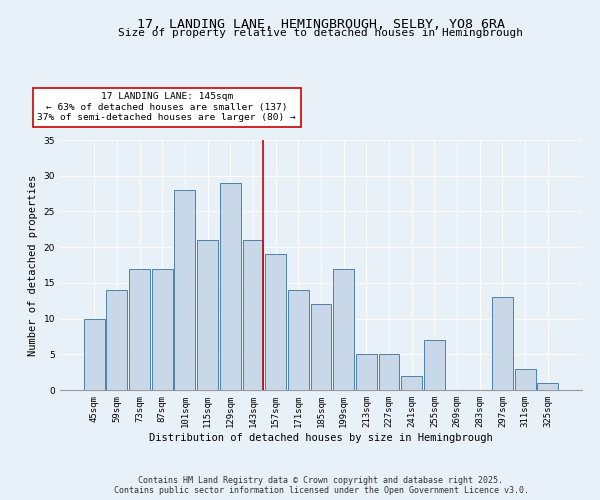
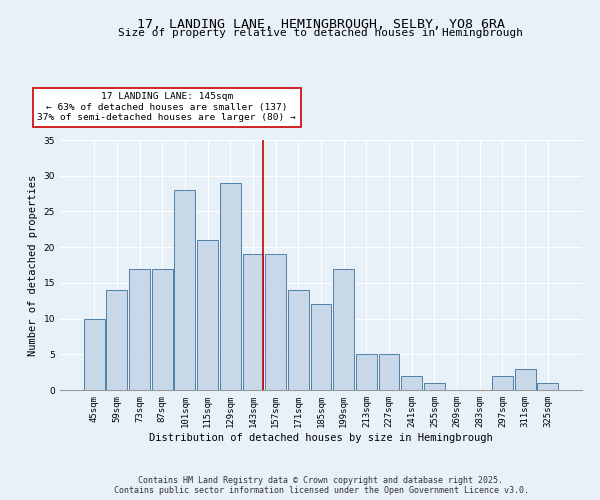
143sqm: 21 -> 19
255sqm: 7 -> 1
297sqm: 13 -> 2
